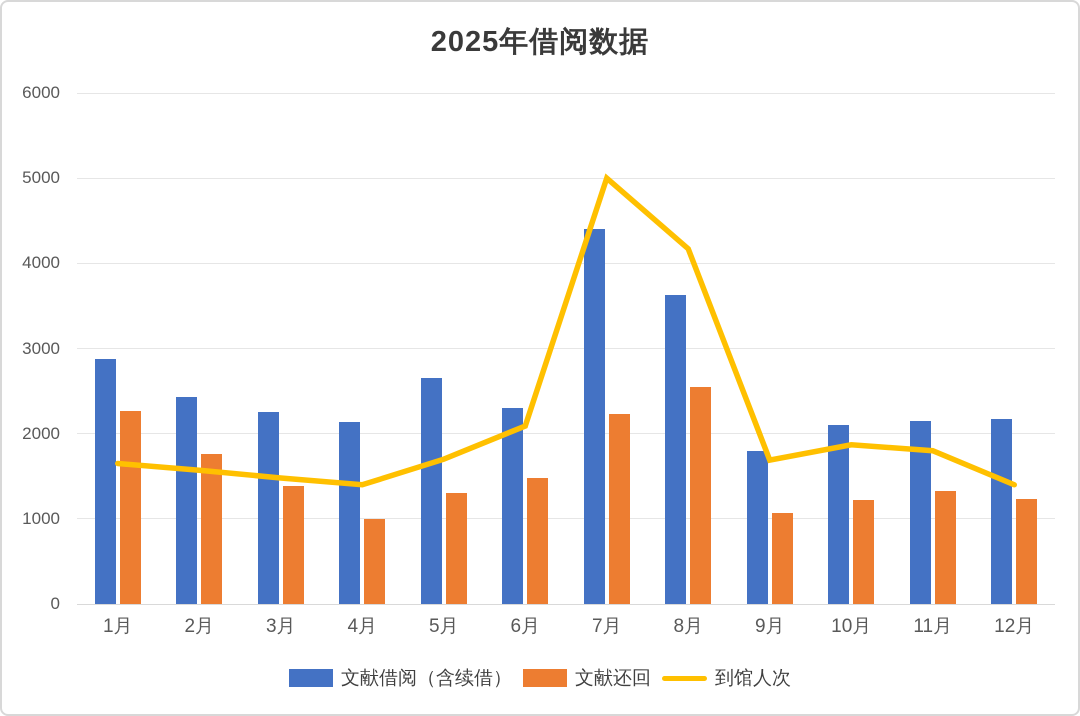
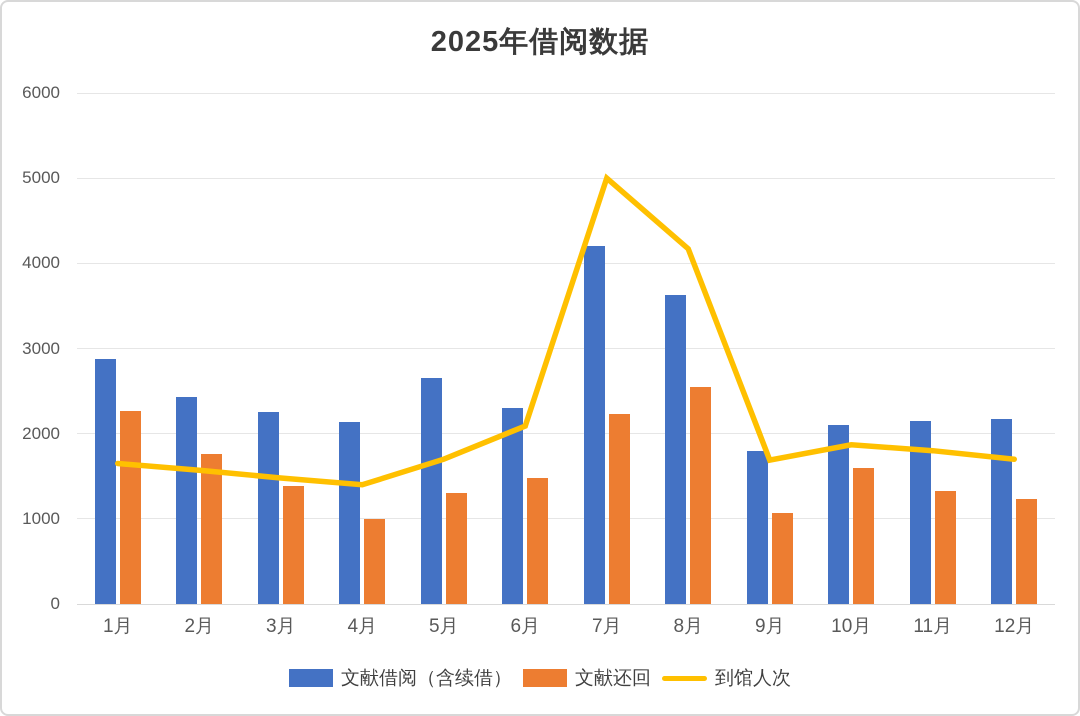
文献借阅（含续借）/7月: 4400 -> 4200
文献还回/10月: 1200 -> 1600
到馆人次/12月: 1400 -> 1700
